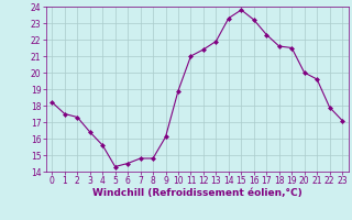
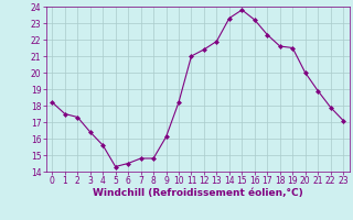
10: 18.9 -> 18.2
21: 19.6 -> 18.9
